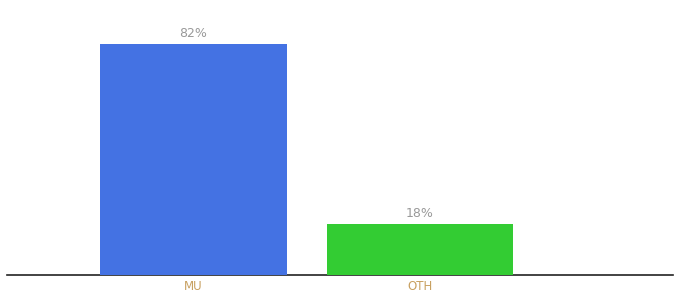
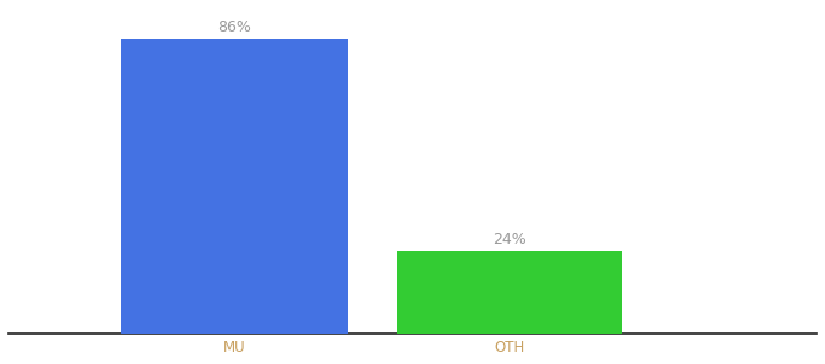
MU: 82% -> 86%
OTH: 18% -> 24%
